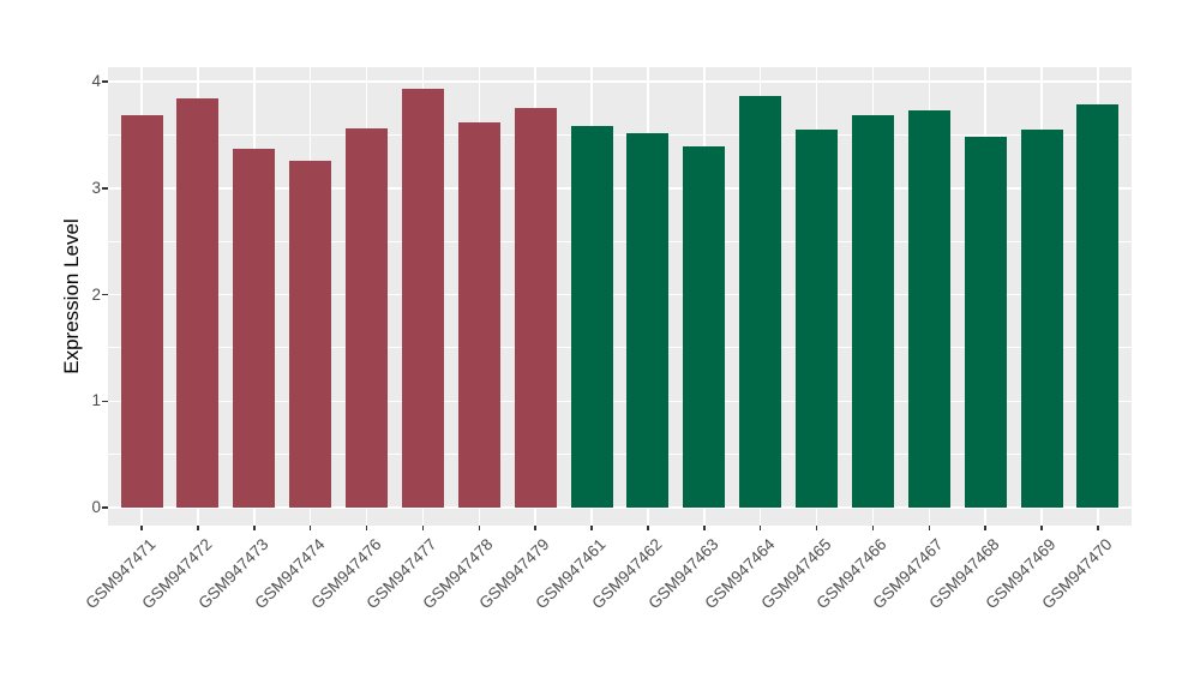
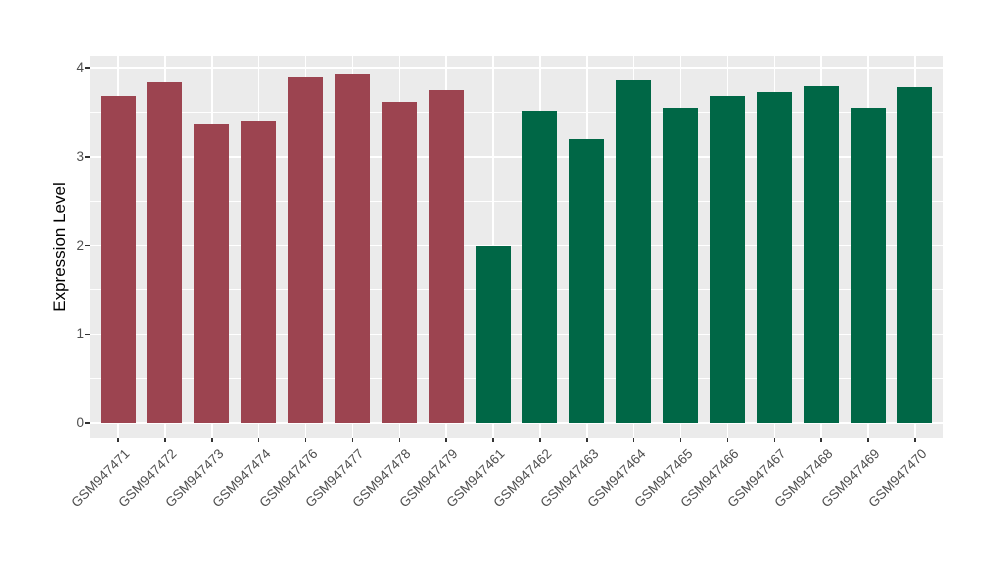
GSM947474: 3.3 -> 3.4
GSM947476: 3.6 -> 3.9
GSM947461: 3.6 -> 2.0
GSM947463: 3.4 -> 3.2
GSM947468: 3.5 -> 3.8
